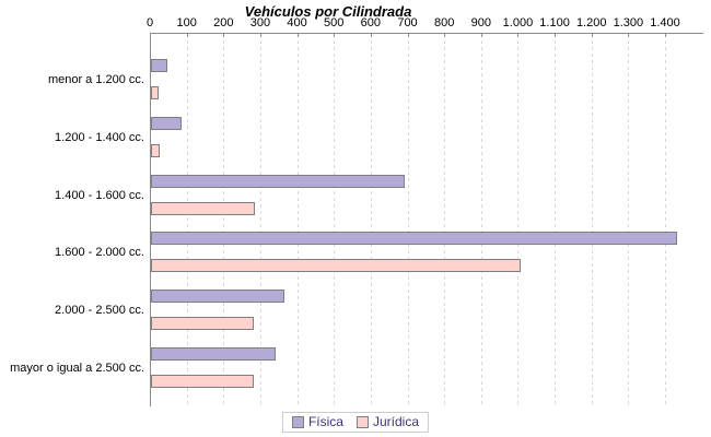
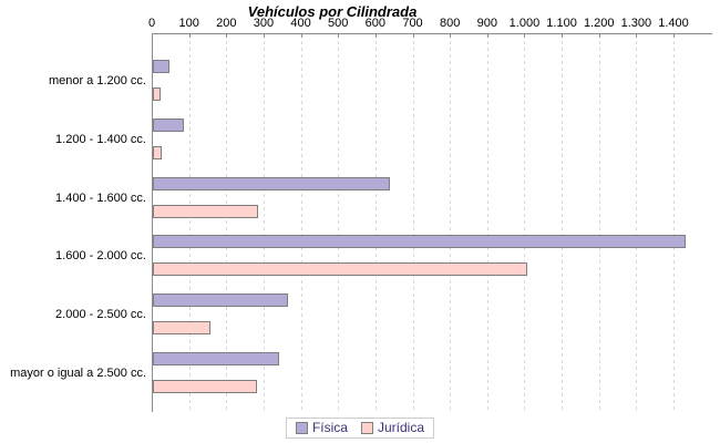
Física/1.400 - 1.600 cc.: 690 -> 640
Jurídica/2.000 - 2.500 cc.: 280 -> 160
